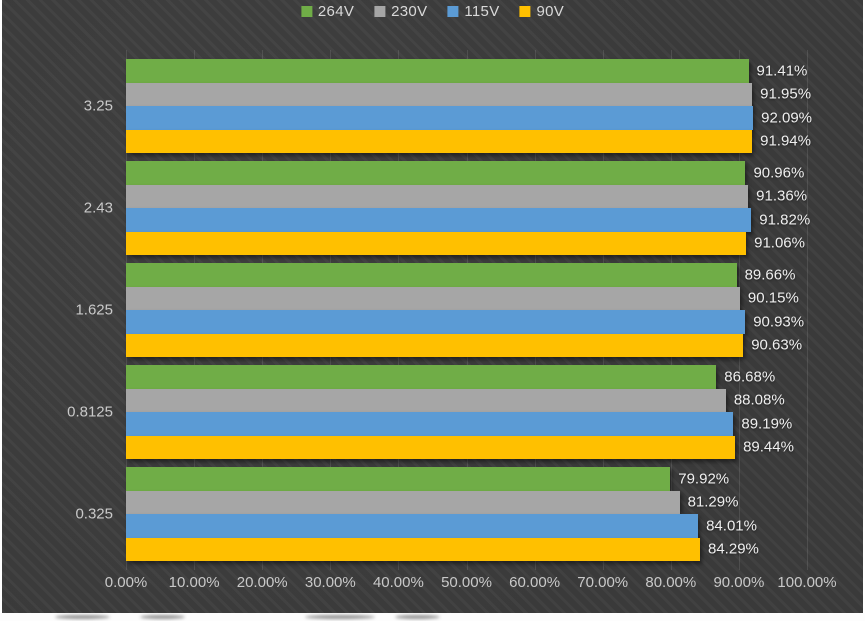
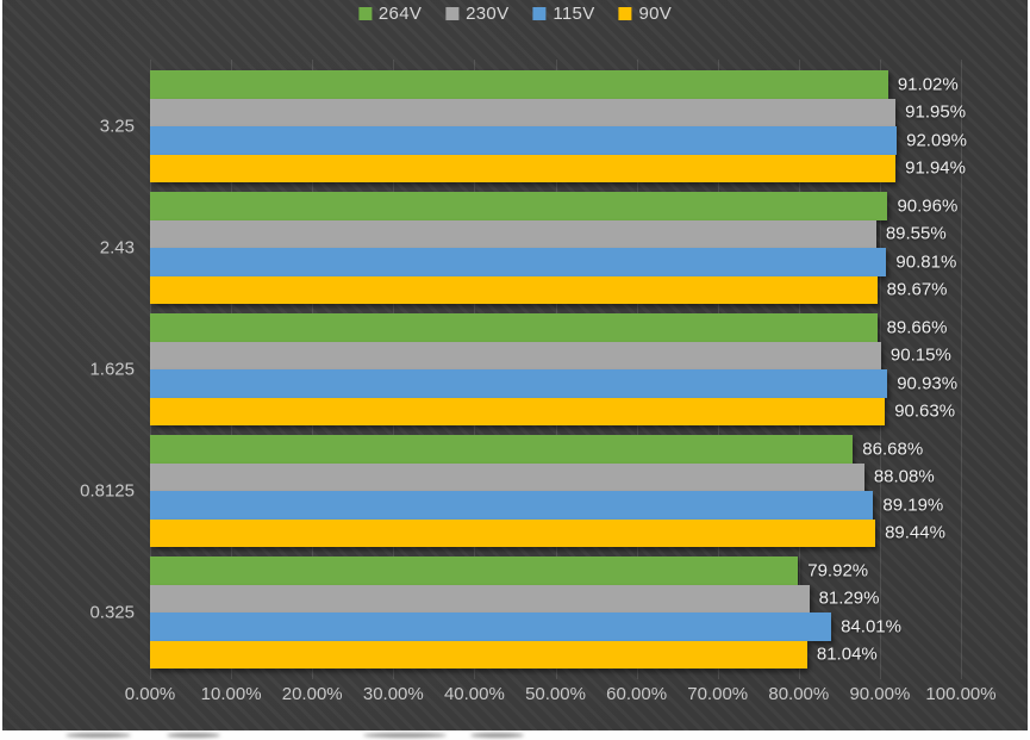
264V/3.25: 91.41% -> 91.02%
230V/2.43: 91.36% -> 89.55%
115V/2.43: 91.82% -> 90.81%
90V/2.43: 91.06% -> 89.67%
90V/0.325: 84.29% -> 81.04%
